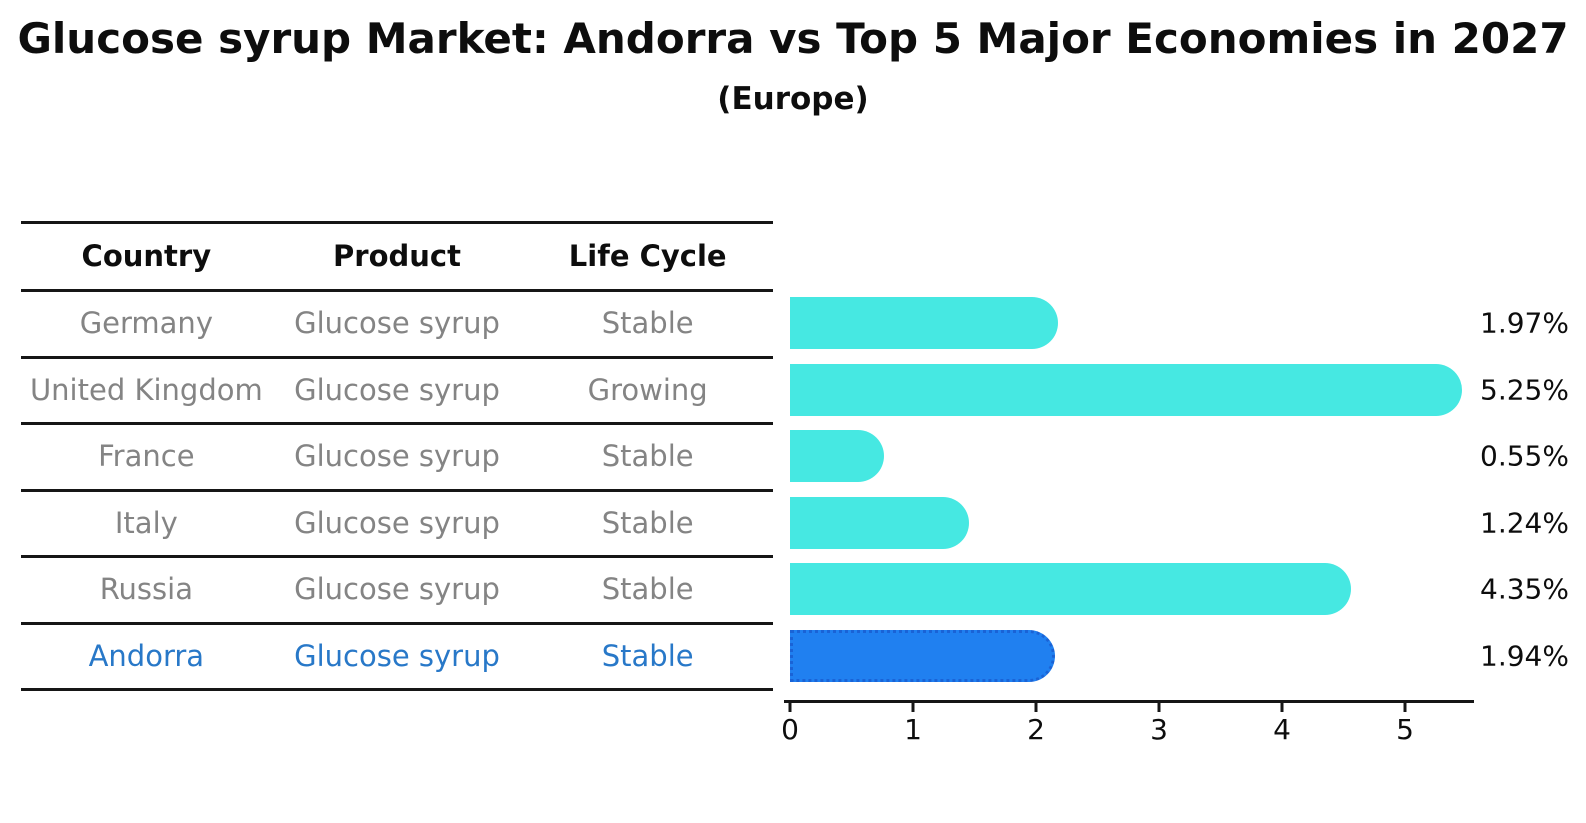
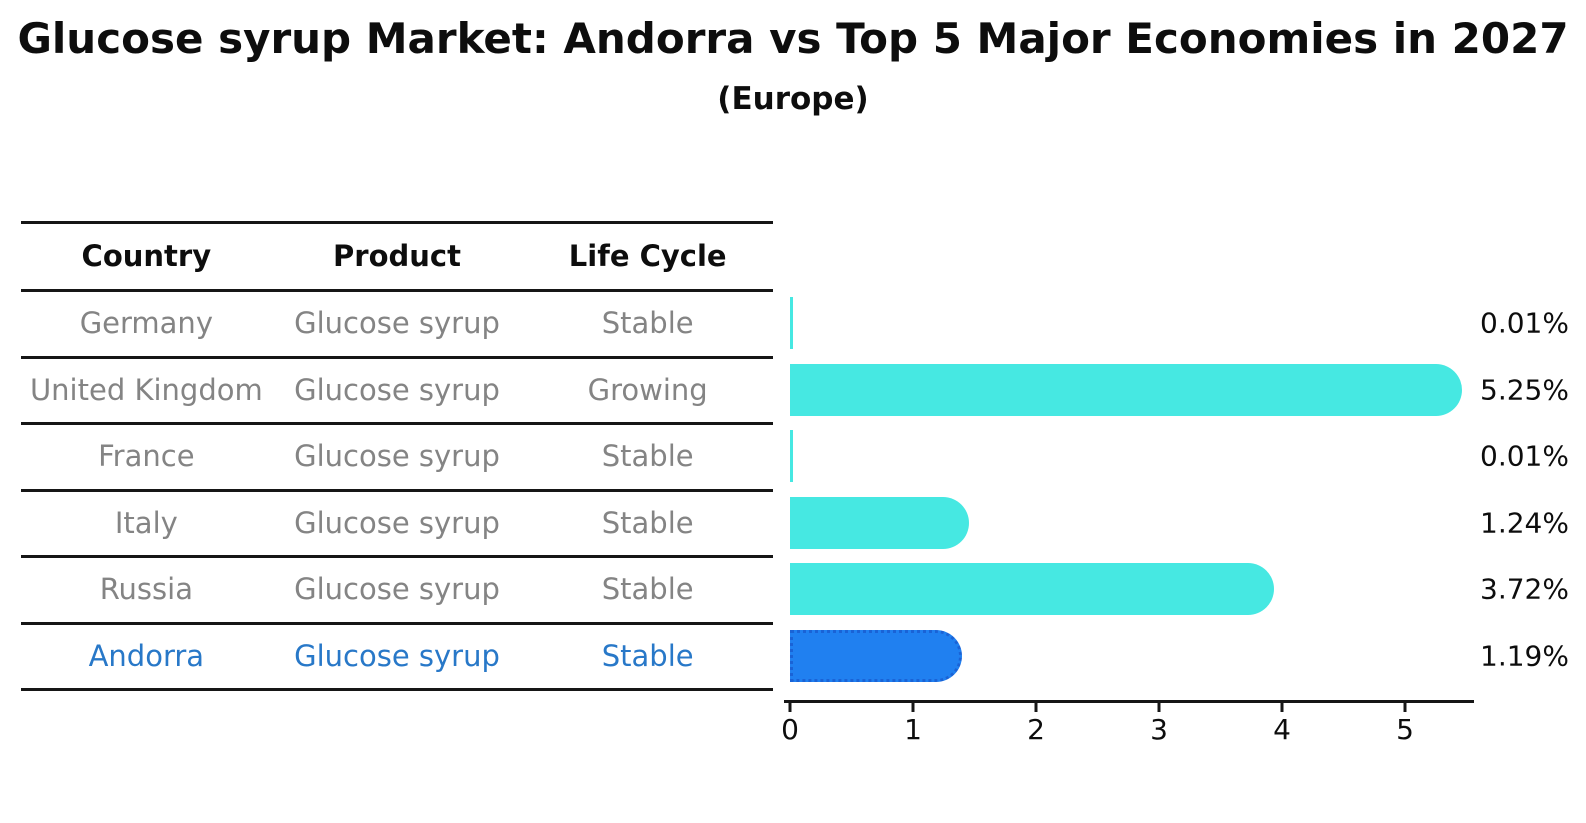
Germany: 1.97% -> 0.01%
France: 0.55% -> 0.01%
Russia: 4.35% -> 3.72%
Andorra: 1.94% -> 1.19%
